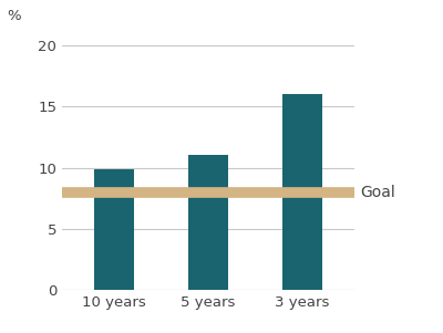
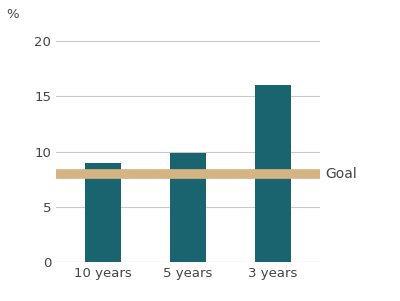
10 years: 9.9 -> 9.0
5 years: 11.0 -> 9.9
